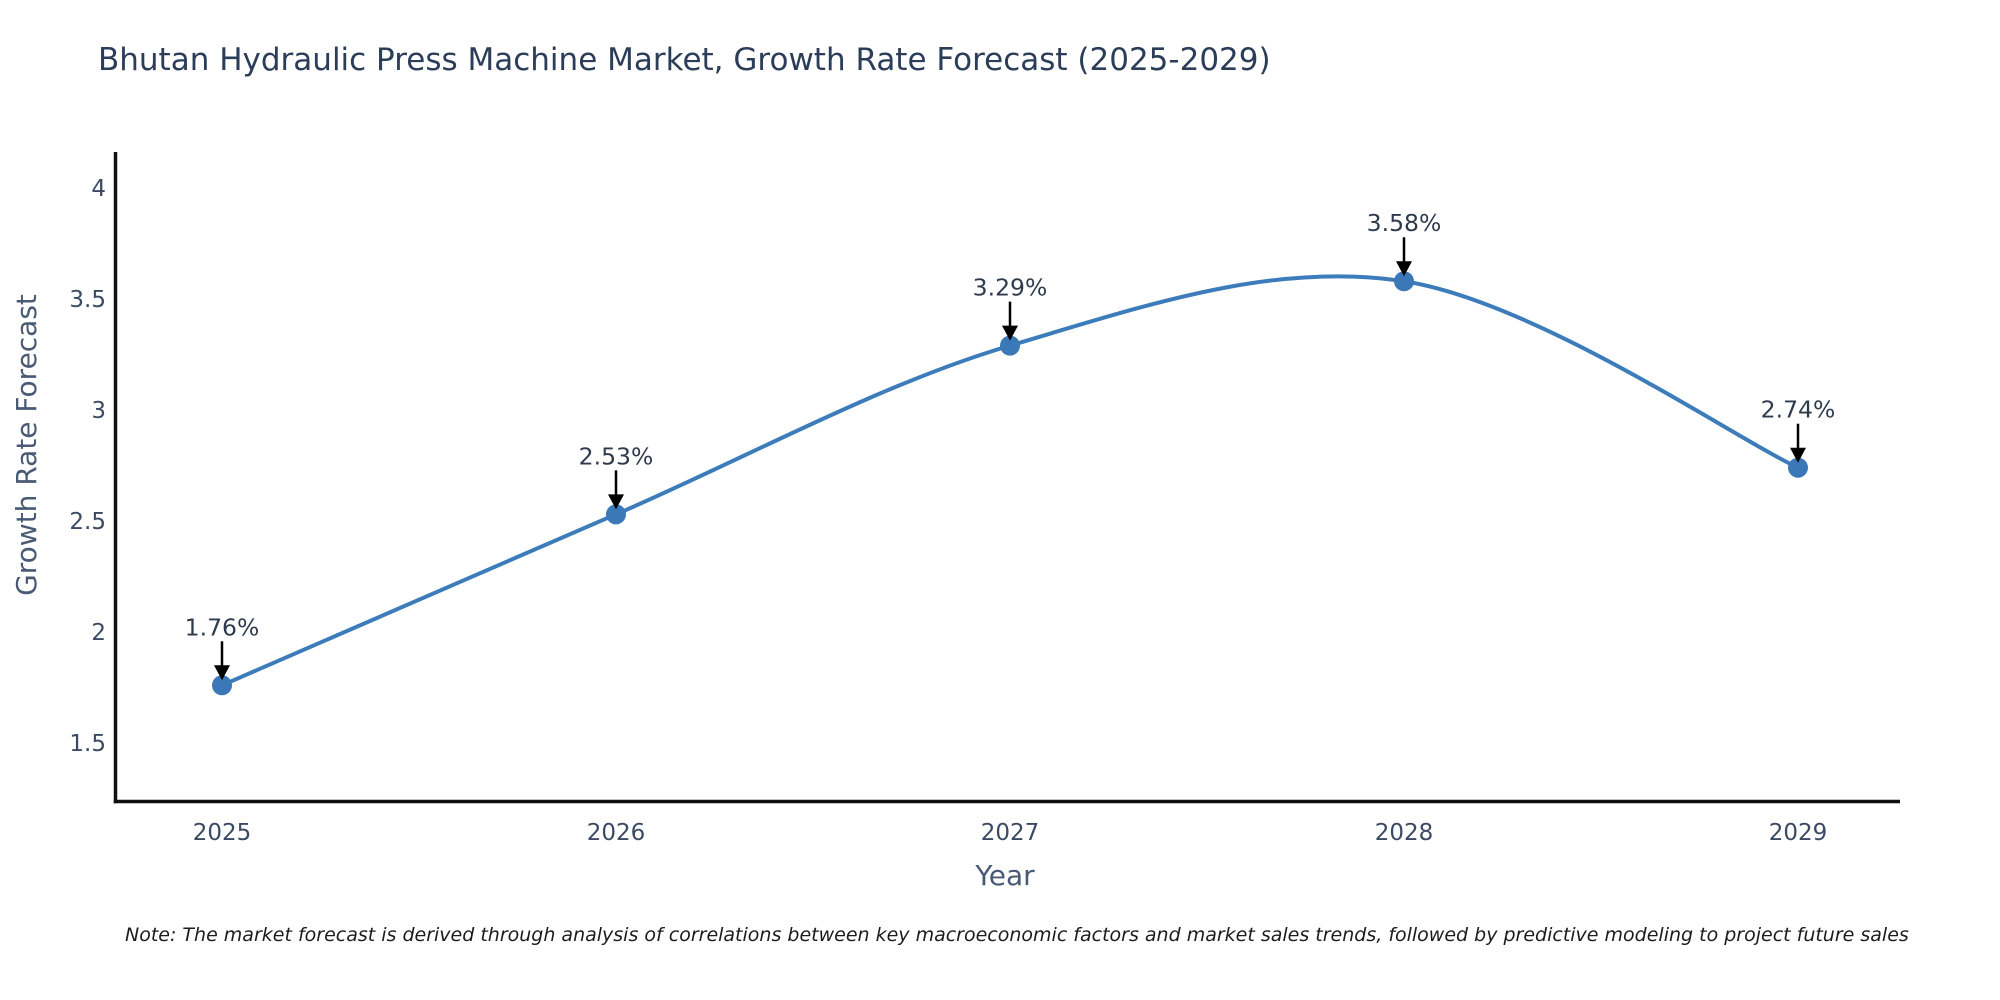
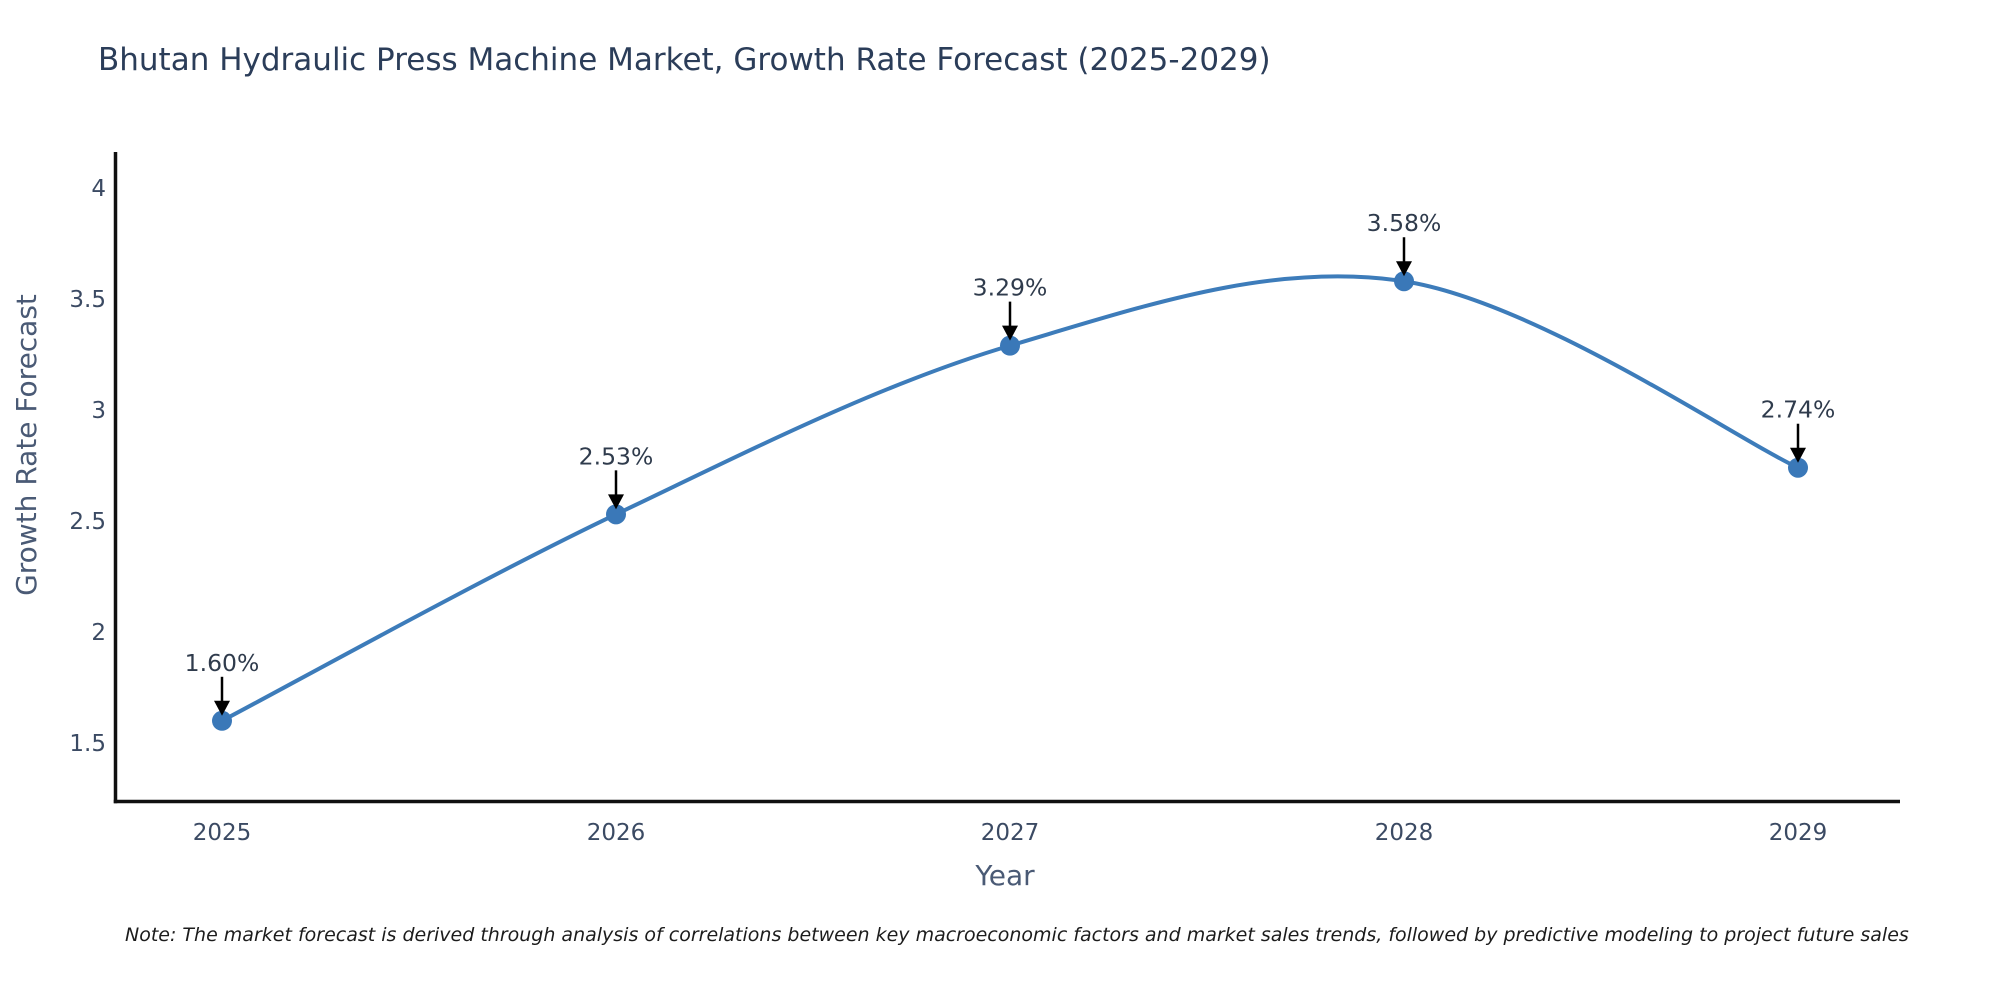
2025: 1.76% -> 1.60%
